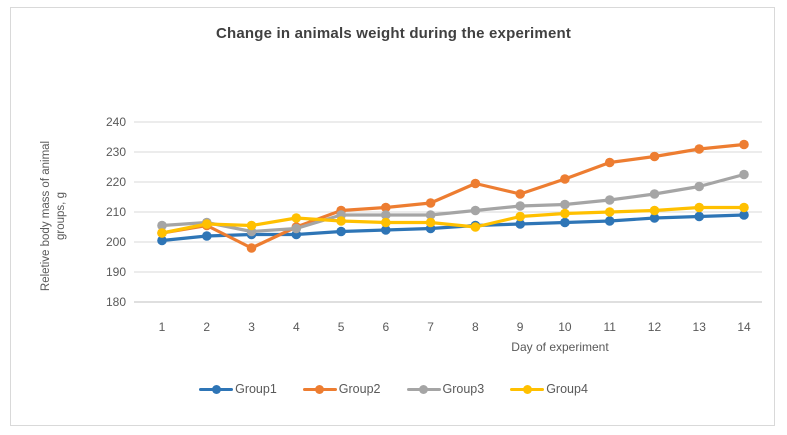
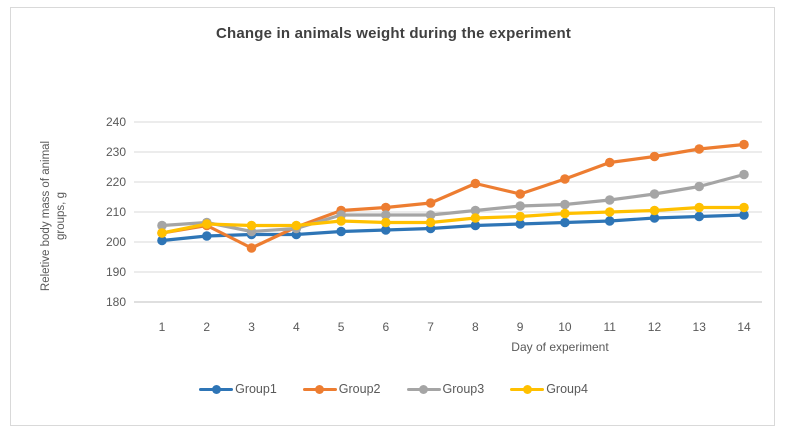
Group4/4: 208 -> 206
Group4/8: 205 -> 208
